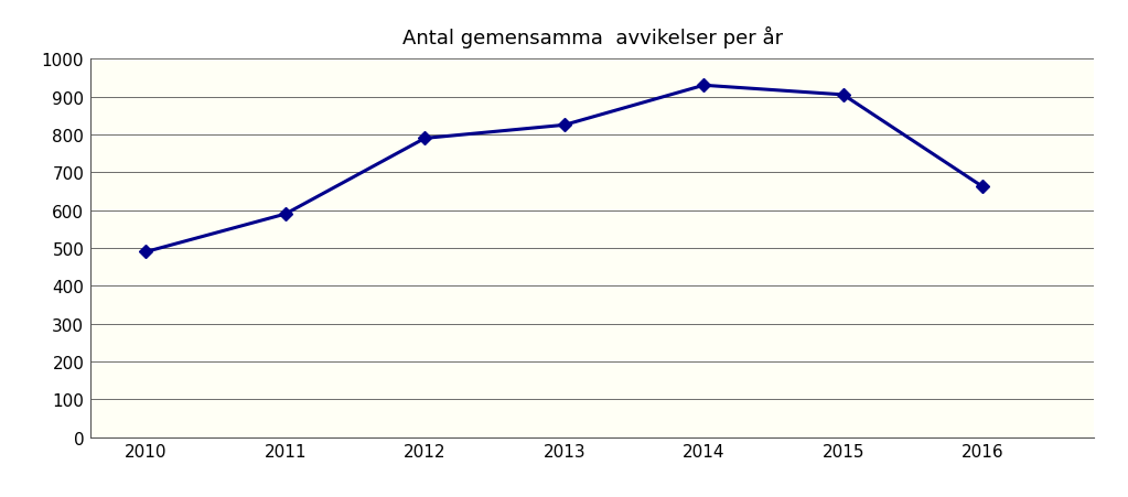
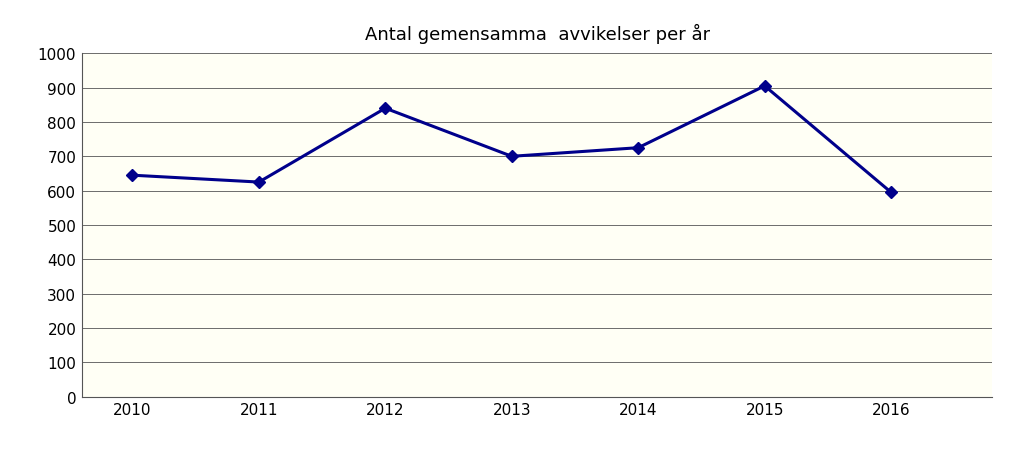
2010: 490 -> 645
2011: 590 -> 625
2012: 790 -> 840
2013: 825 -> 700
2014: 930 -> 725
2016: 662 -> 595
